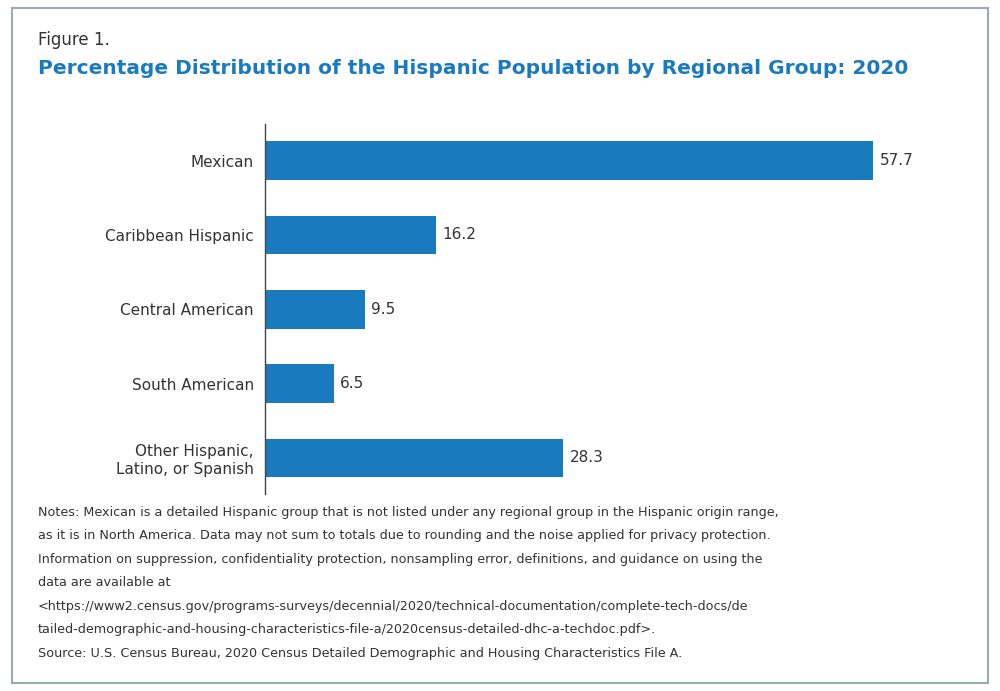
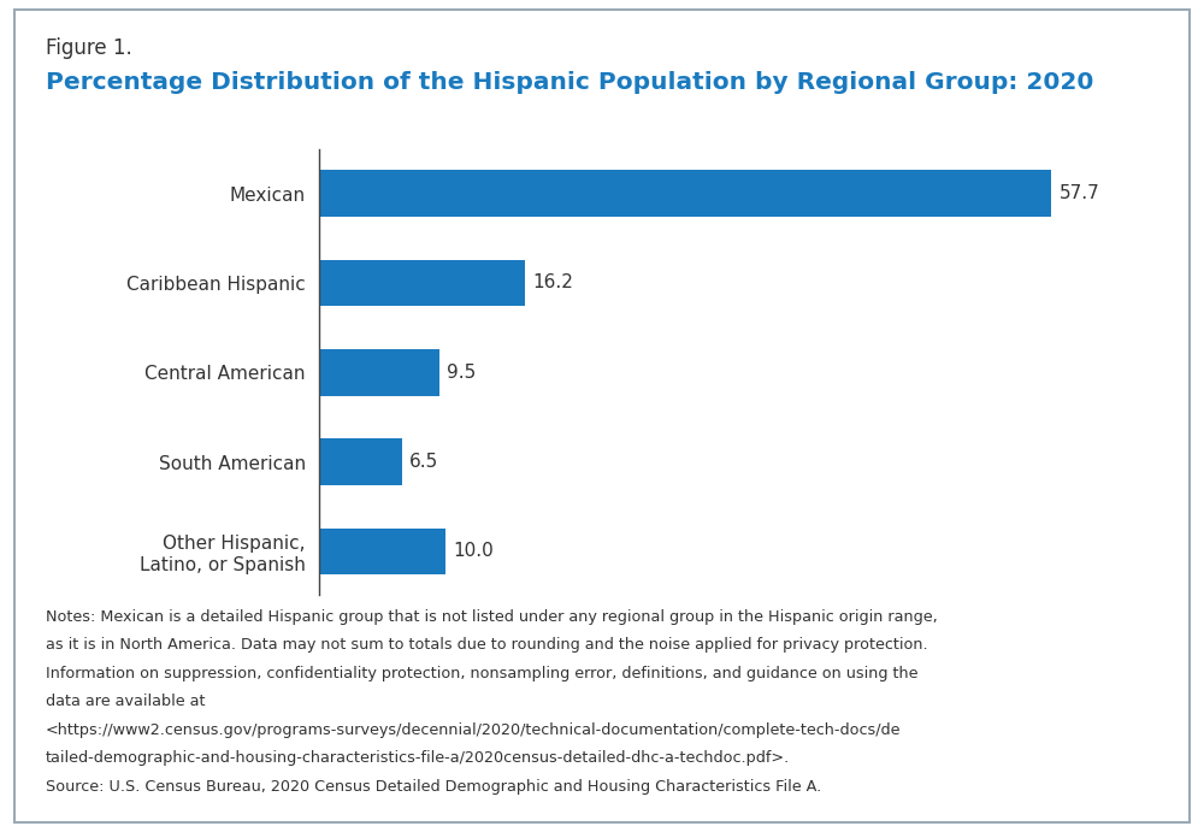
Other Hispanic, Latino, or Spanish: 28.3 -> 10.0
